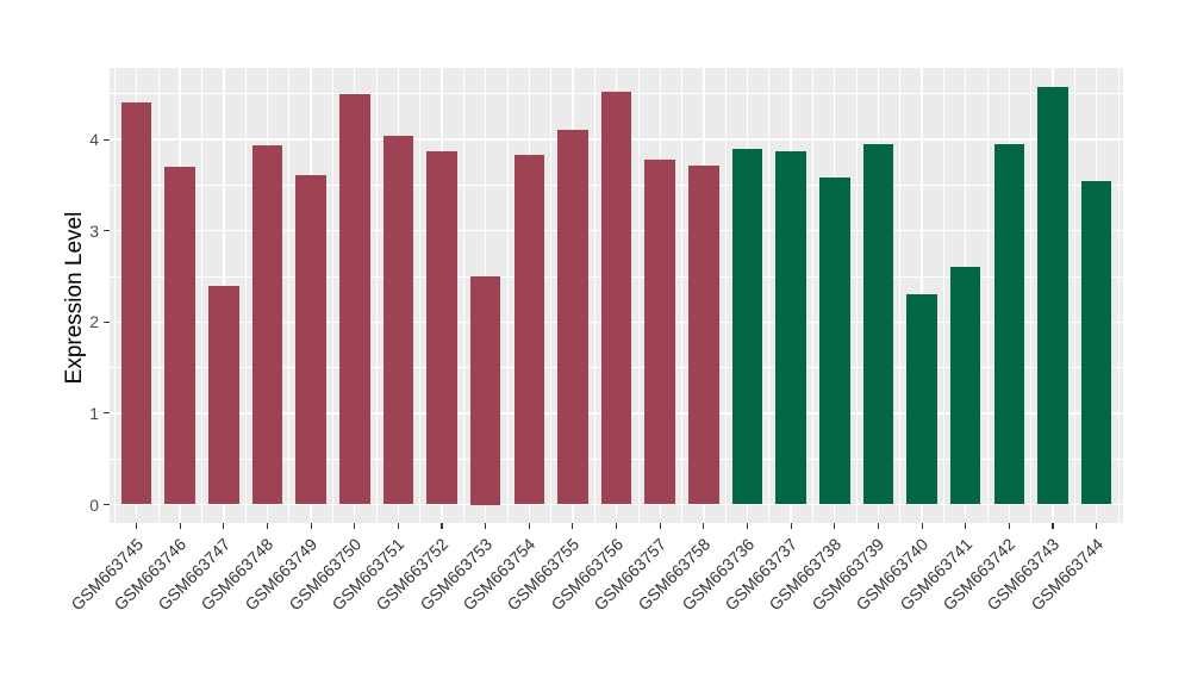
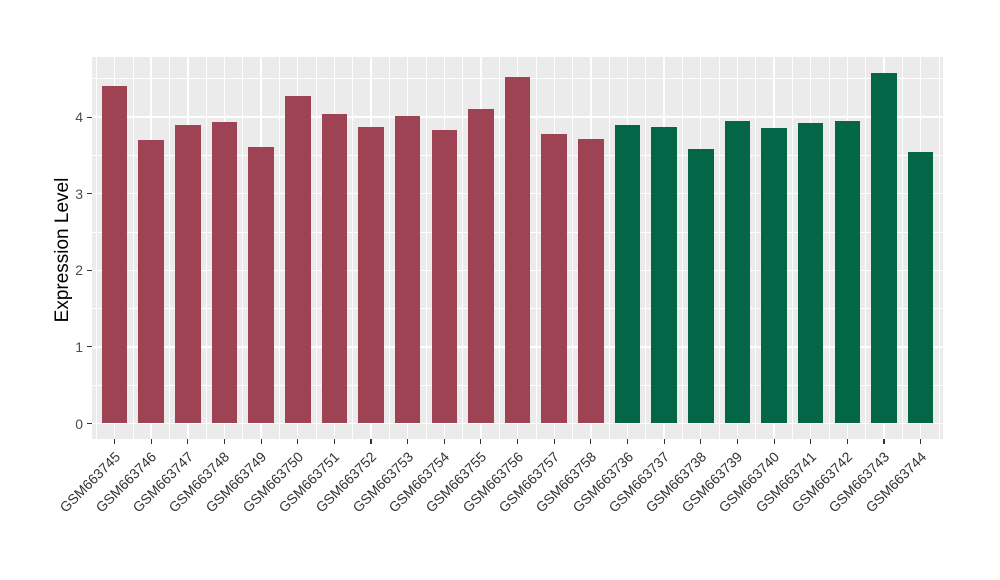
GSM663747: 2.4 -> 3.9
GSM663750: 4.5 -> 4.3
GSM663753: 2.5 -> 4.0
GSM663740: 2.3 -> 3.9
GSM663741: 2.6 -> 3.9
